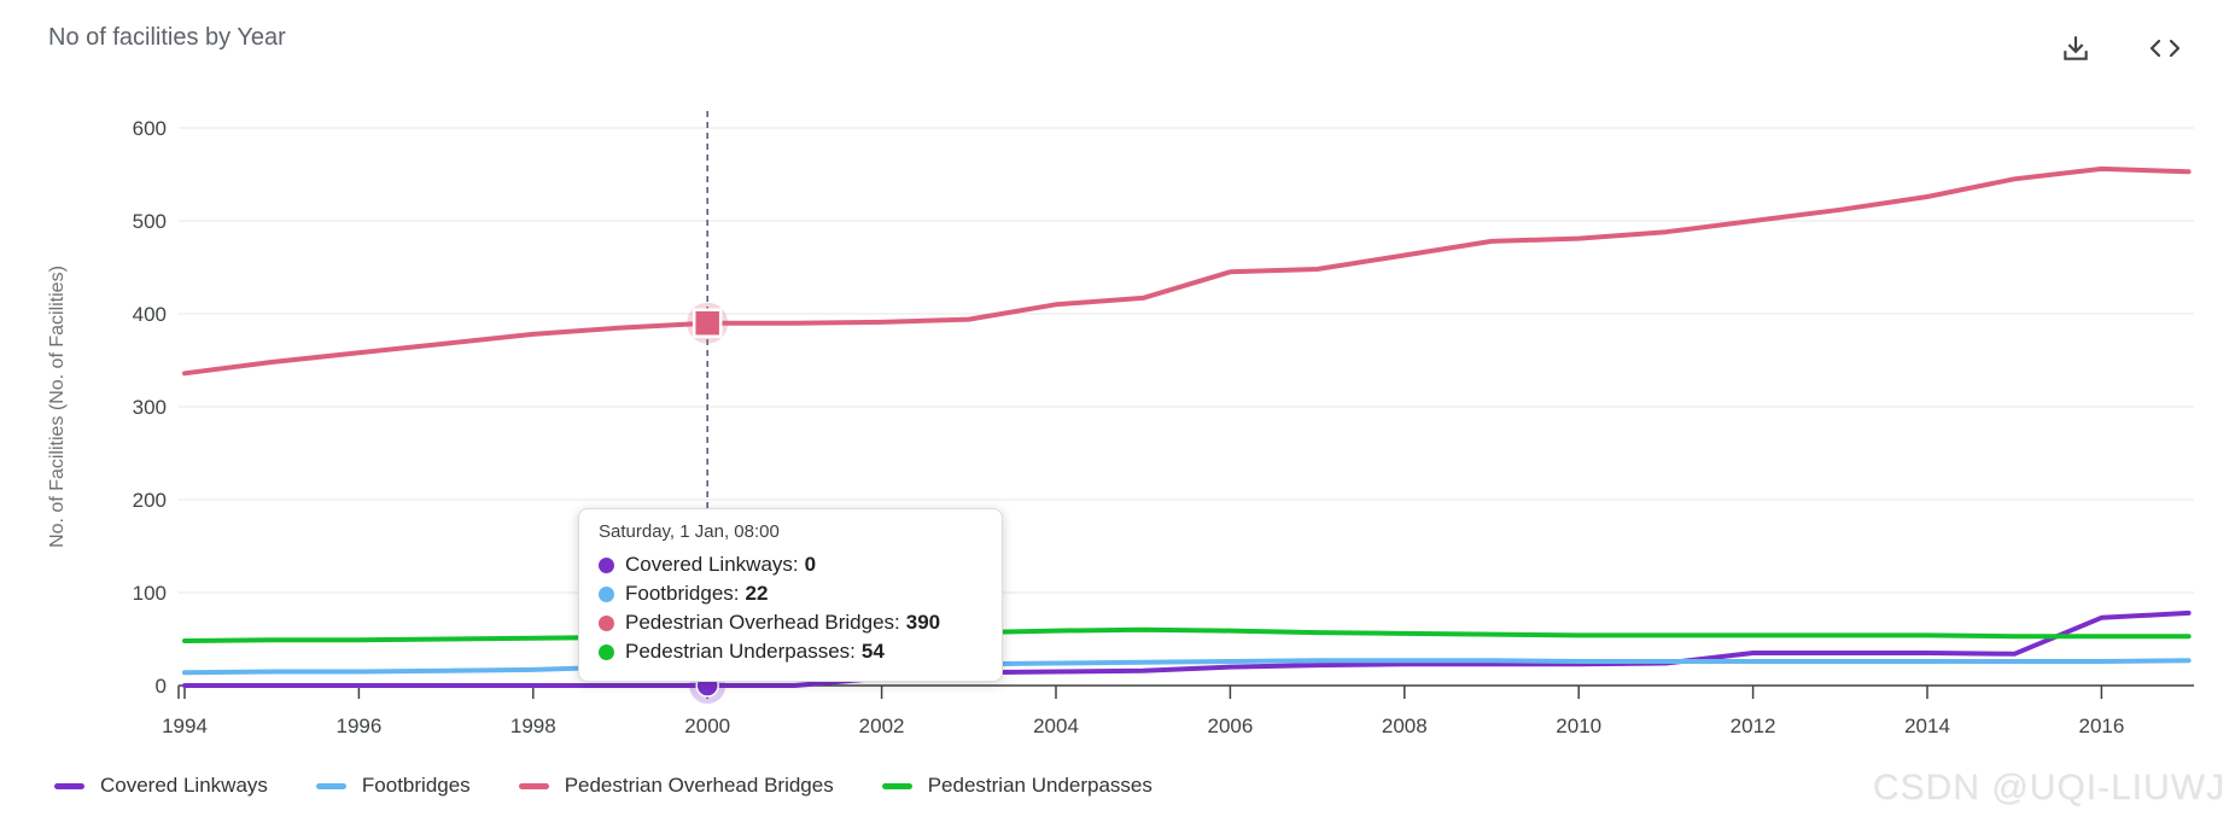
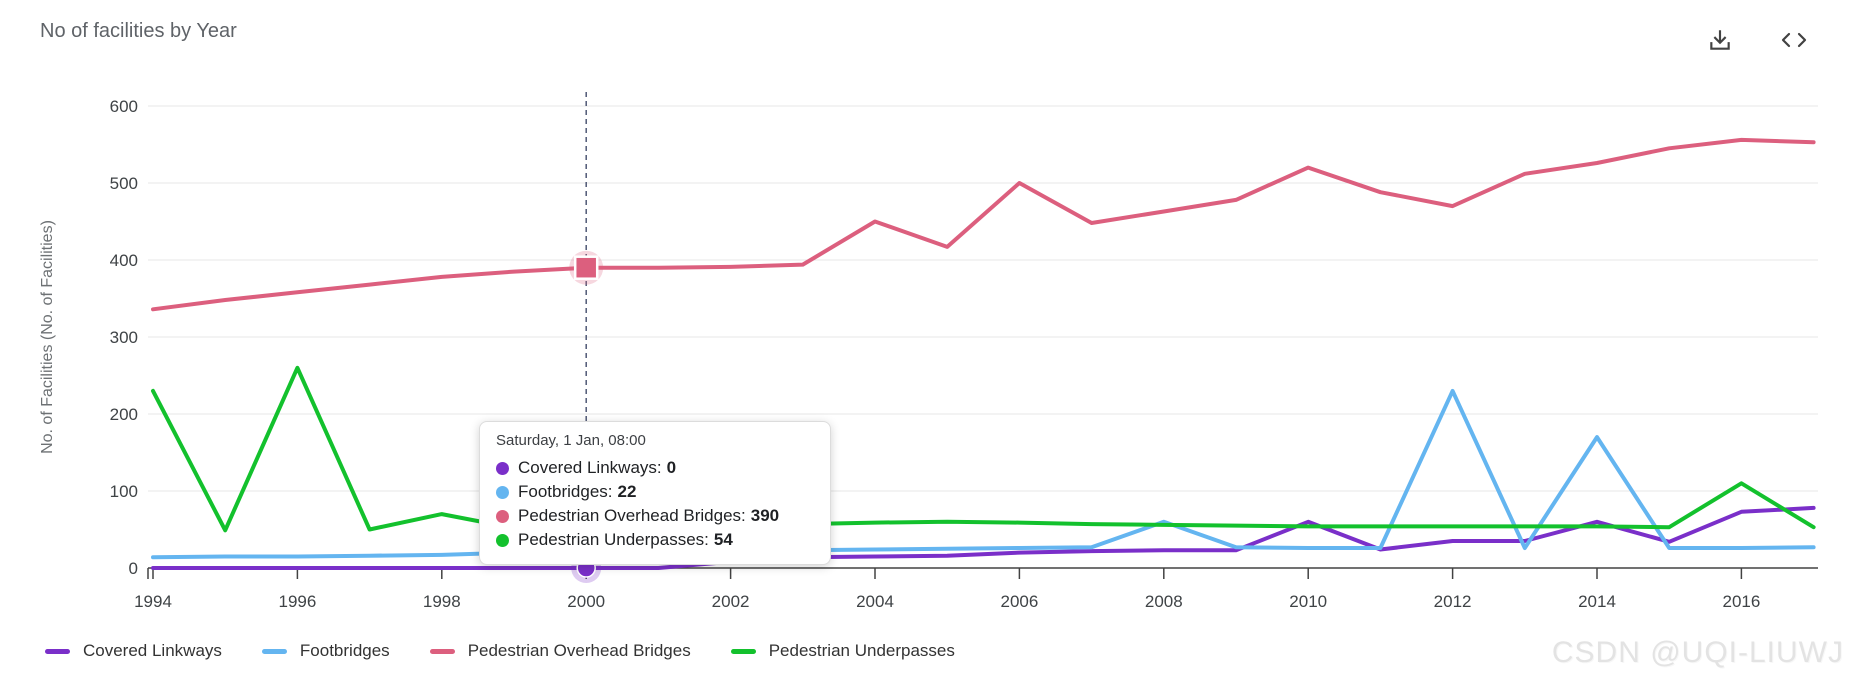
Pedestrian Underpasses/1994: 50 -> 230
Pedestrian Underpasses/1996: 50 -> 260
Pedestrian Underpasses/1998: 50 -> 70
Pedestrian Overhead Bridges/2004: 410 -> 450
Pedestrian Overhead Bridges/2006: 440 -> 500
Footbridges/2008: 30 -> 60
Covered Linkways/2010: 20 -> 60
Pedestrian Overhead Bridges/2010: 480 -> 520
Footbridges/2012: 30 -> 230
Pedestrian Overhead Bridges/2012: 500 -> 470
Covered Linkways/2014: 40 -> 60
Footbridges/2014: 30 -> 170
Pedestrian Underpasses/2016: 50 -> 110
